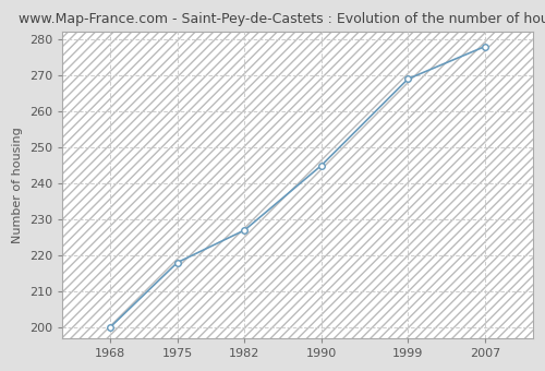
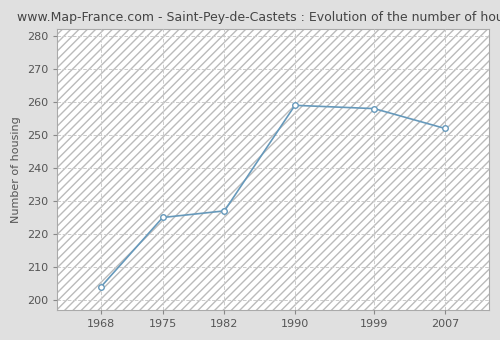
1968: 200 -> 204
1975: 218 -> 225
1990: 245 -> 259
1999: 269 -> 258
2007: 278 -> 252
